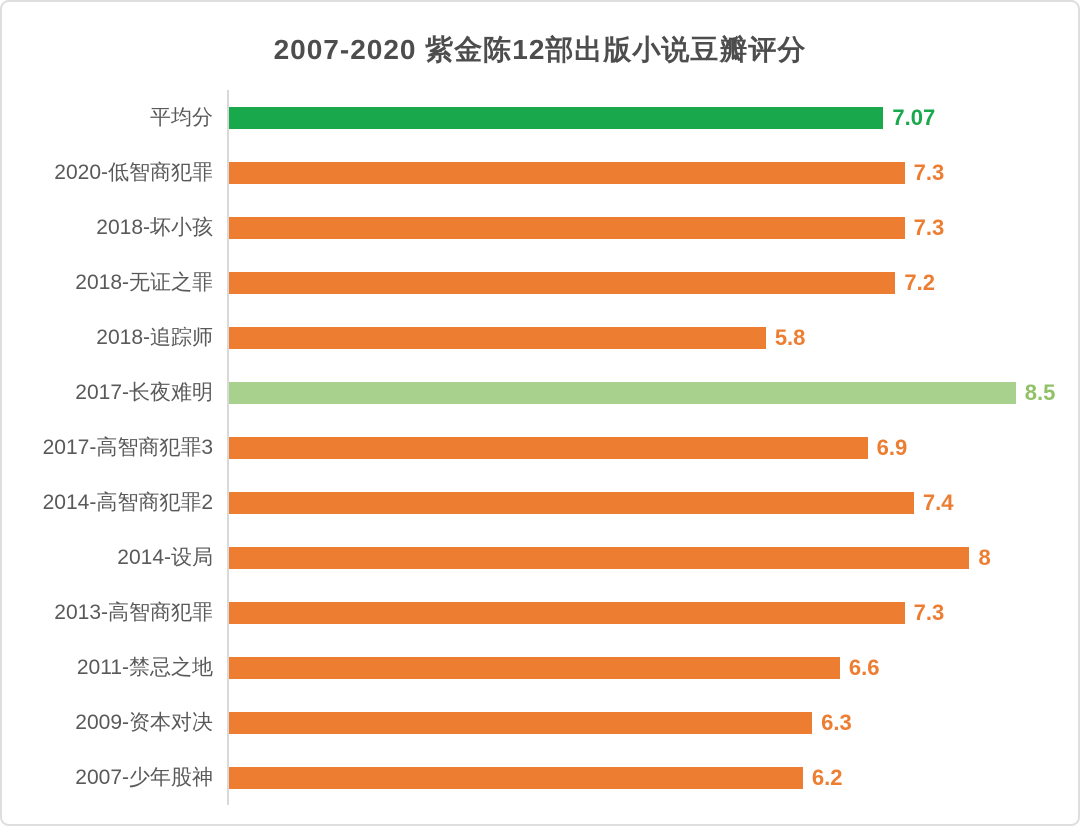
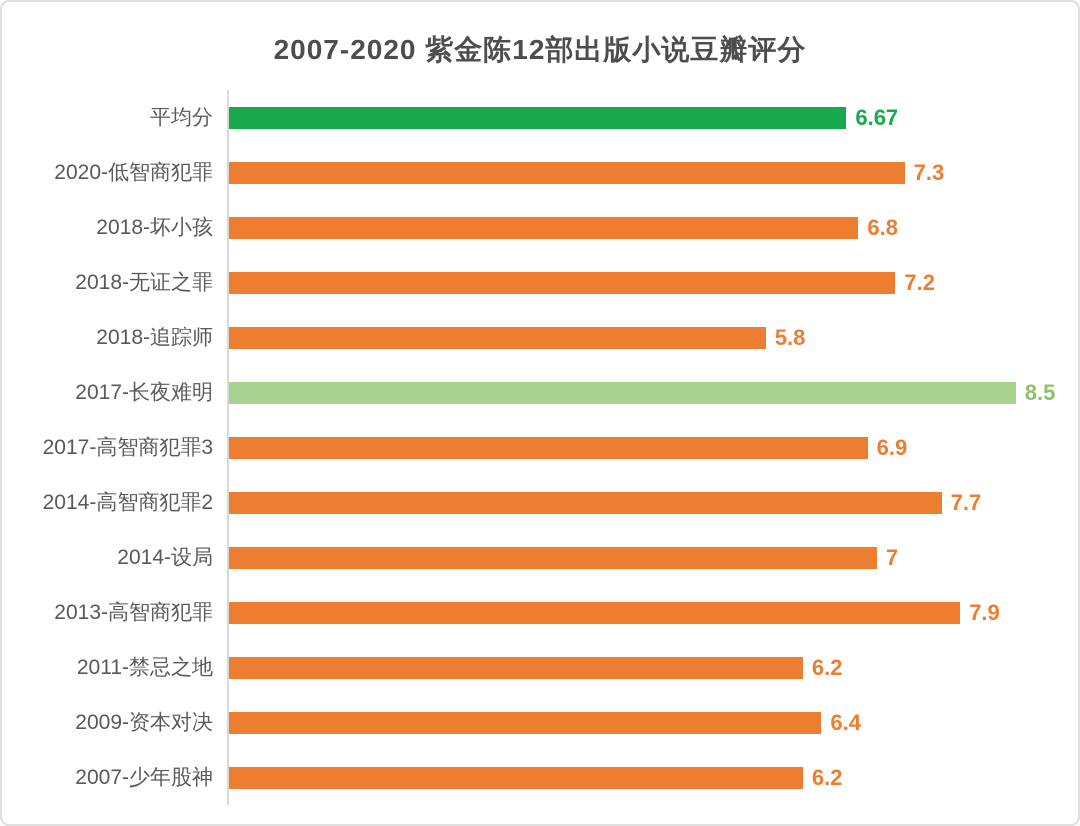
平均分: 7.07 -> 6.67
2018-坏小孩: 7.3 -> 6.8
2014-高智商犯罪2: 7.4 -> 7.7
2014-设局: 8 -> 7
2013-高智商犯罪: 7.3 -> 7.9
2011-禁忌之地: 6.6 -> 6.2
2009-资本对决: 6.3 -> 6.4
